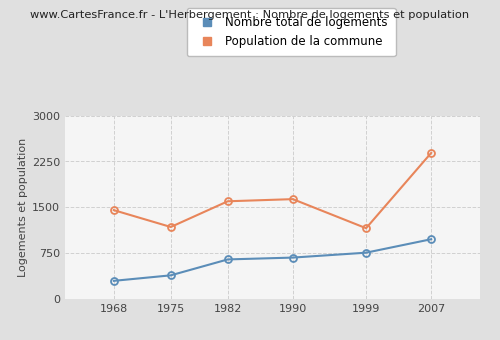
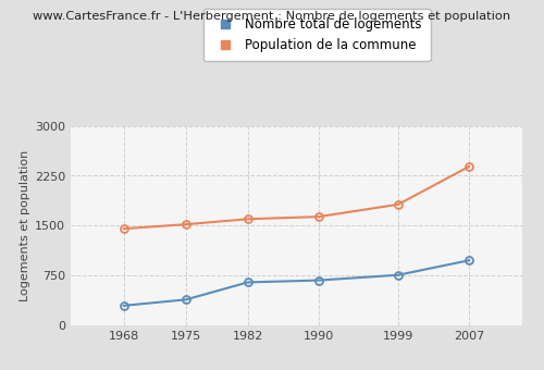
Population de la commune/1975: 1180 -> 1520
Population de la commune/1999: 1160 -> 1820
